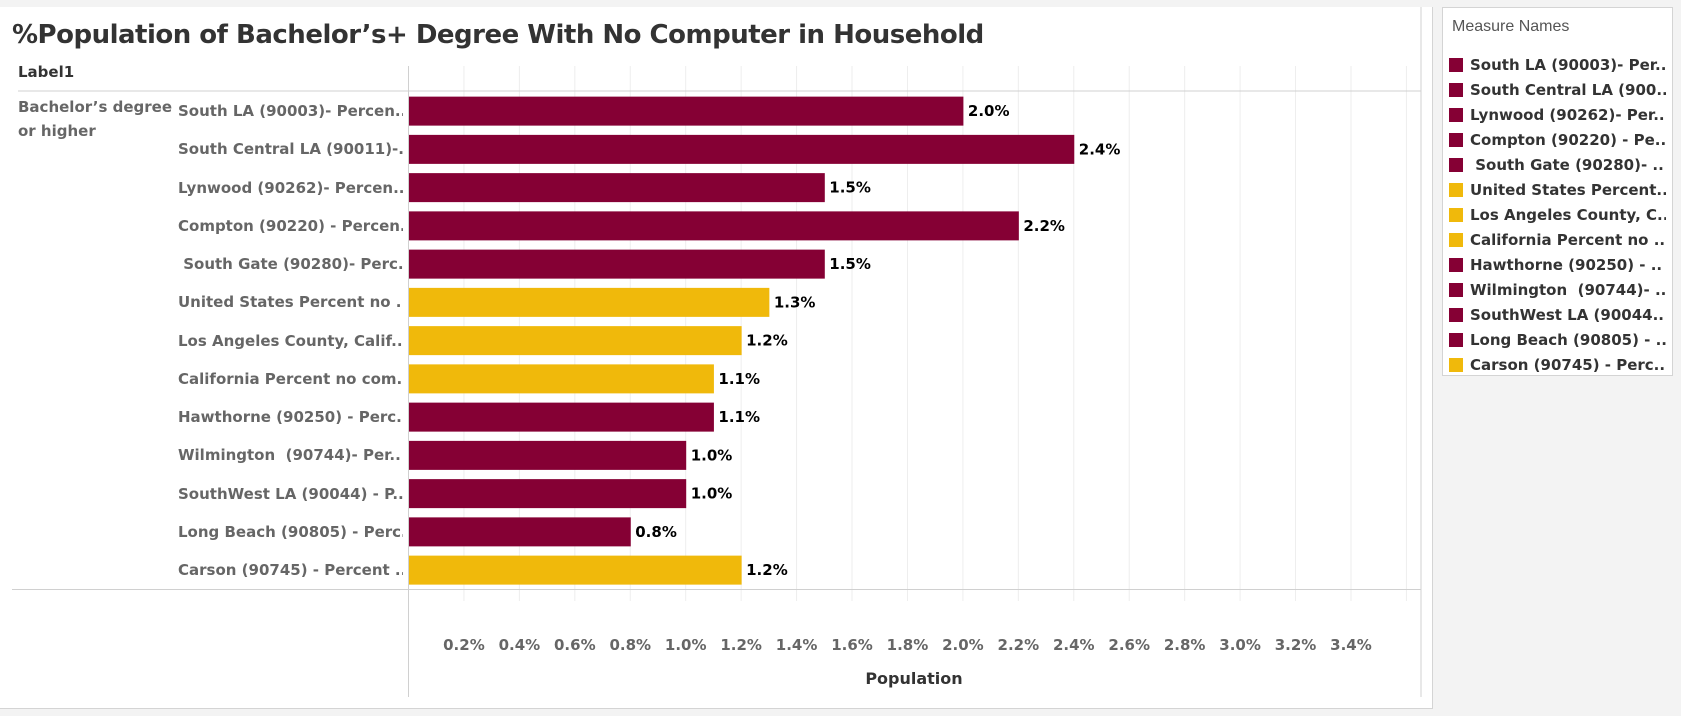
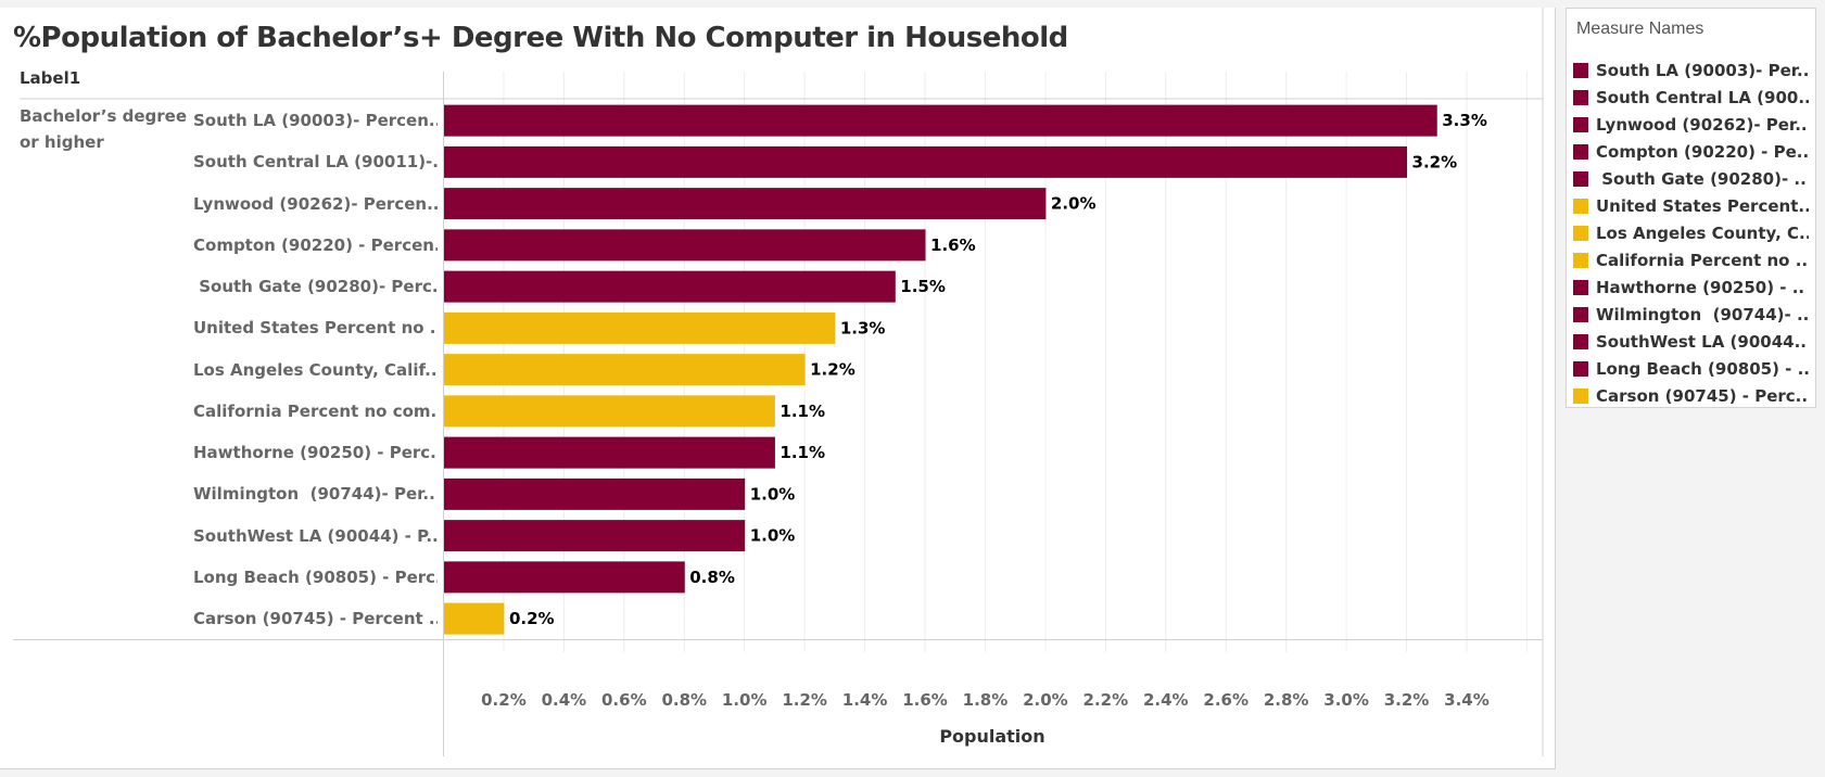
South LA (90003)- Percen..: 2.0% -> 3.3%
South Central LA (90011)-..: 2.4% -> 3.2%
Lynwood (90262)- Percen..: 1.5% -> 2.0%
Compton (90220) - Percen..: 2.2% -> 1.6%
Carson (90745) - Percent ..: 1.2% -> 0.2%
